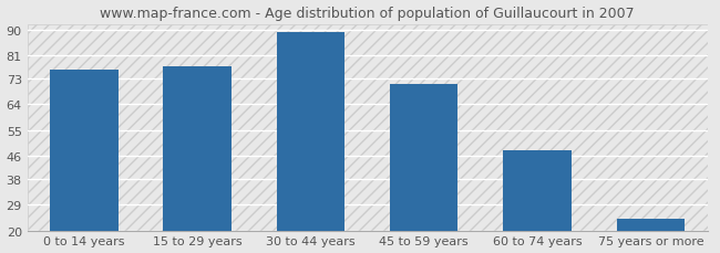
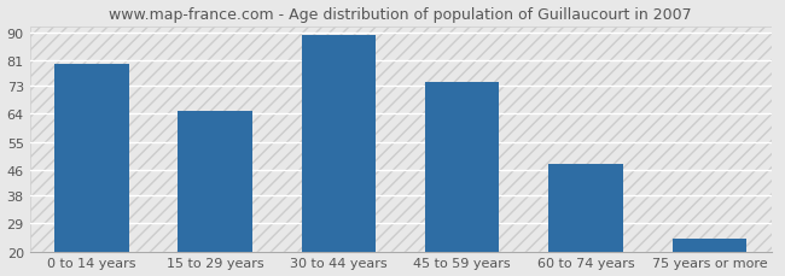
0 to 14 years: 76 -> 80
15 to 29 years: 77 -> 65
45 to 59 years: 71 -> 74
